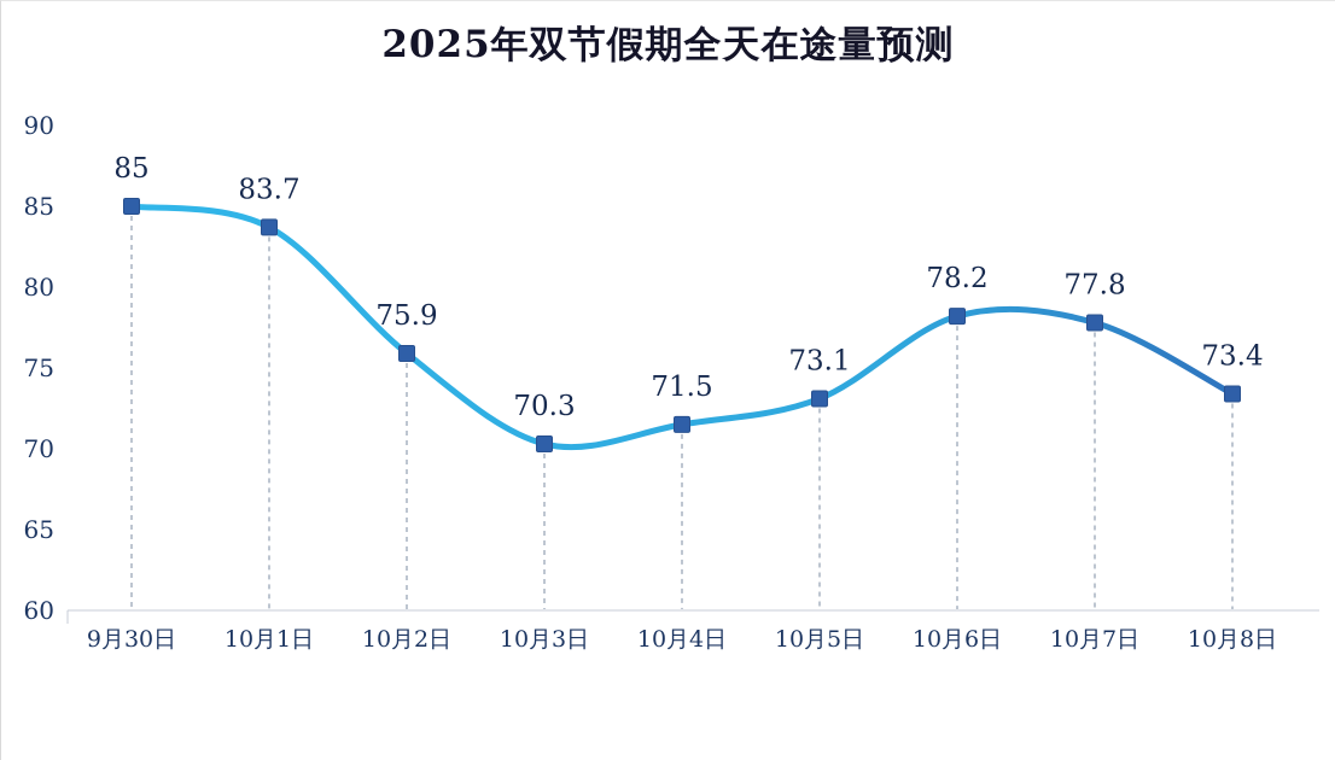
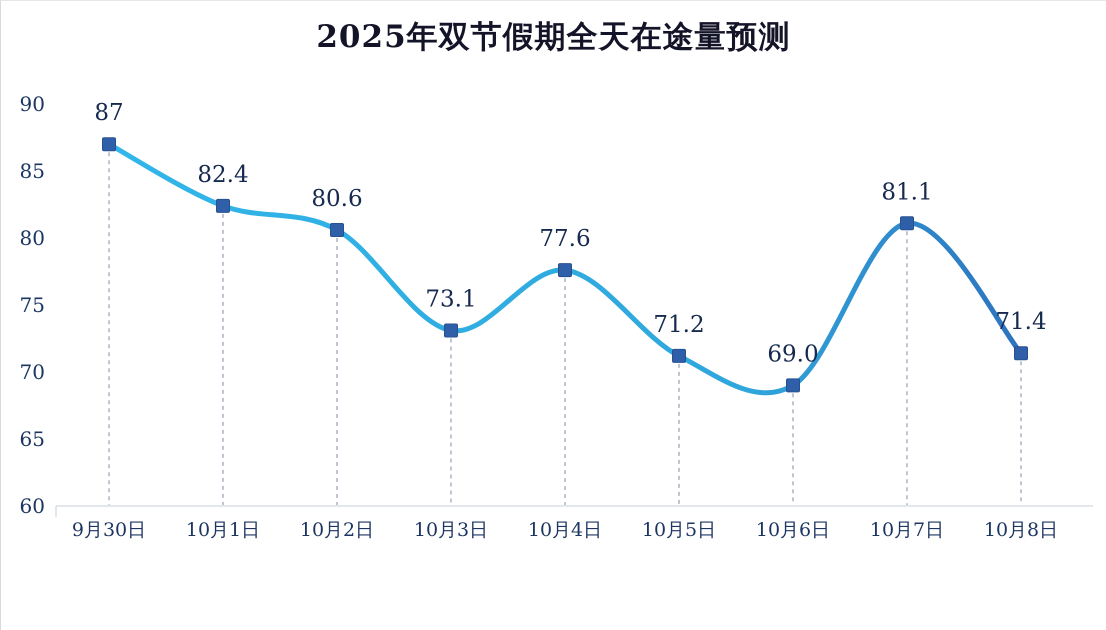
9月30日: 85 -> 87
10月1日: 83.7 -> 82.4
10月2日: 75.9 -> 80.6
10月3日: 70.3 -> 73.1
10月4日: 71.5 -> 77.6
10月5日: 73.1 -> 71.2
10月6日: 78.2 -> 69.0
10月7日: 77.8 -> 81.1
10月8日: 73.4 -> 71.4
